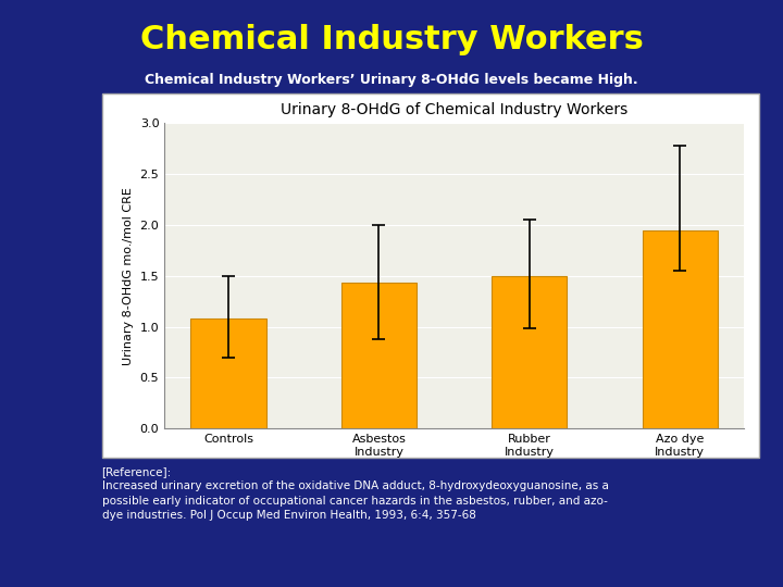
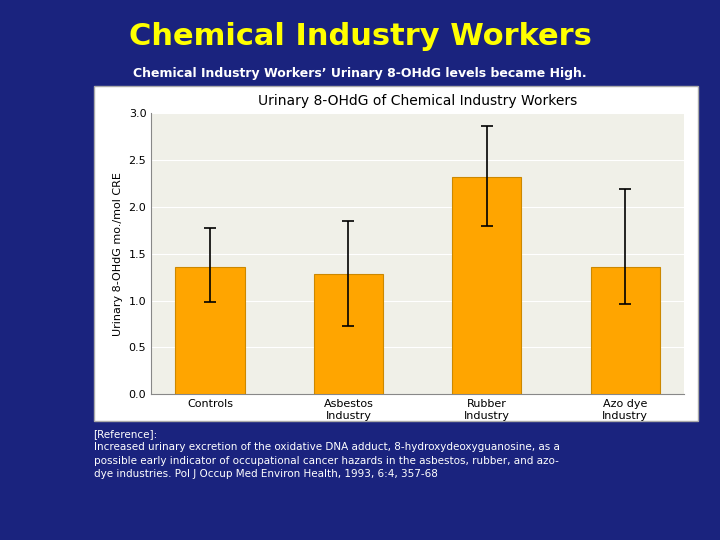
Controls: 1.08 -> 1.36
Asbestos Industry: 1.43 -> 1.28
Rubber Industry: 1.50 -> 2.32
Azo dye Industry: 1.95 -> 1.36
